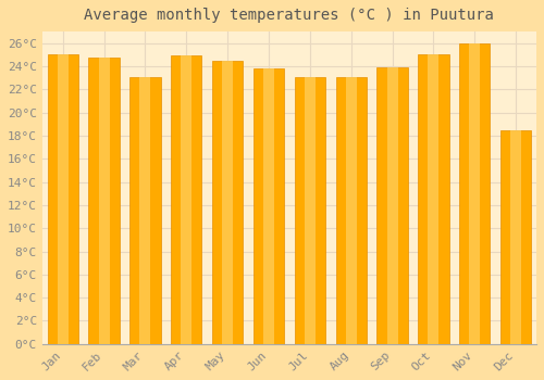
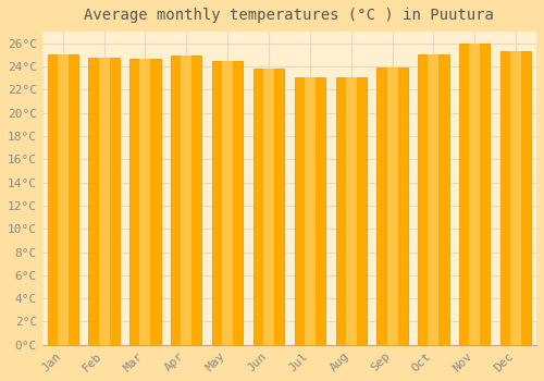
Mar: 23.1°C -> 24.7°C
Dec: 18.5°C -> 25.3°C
